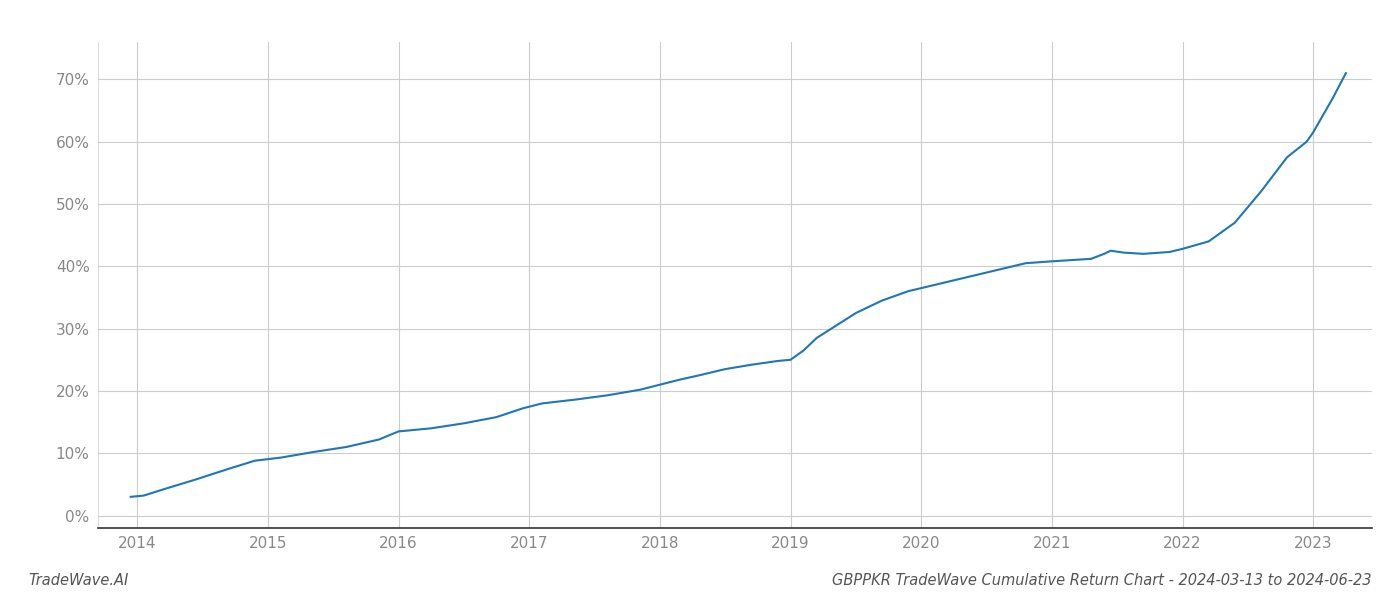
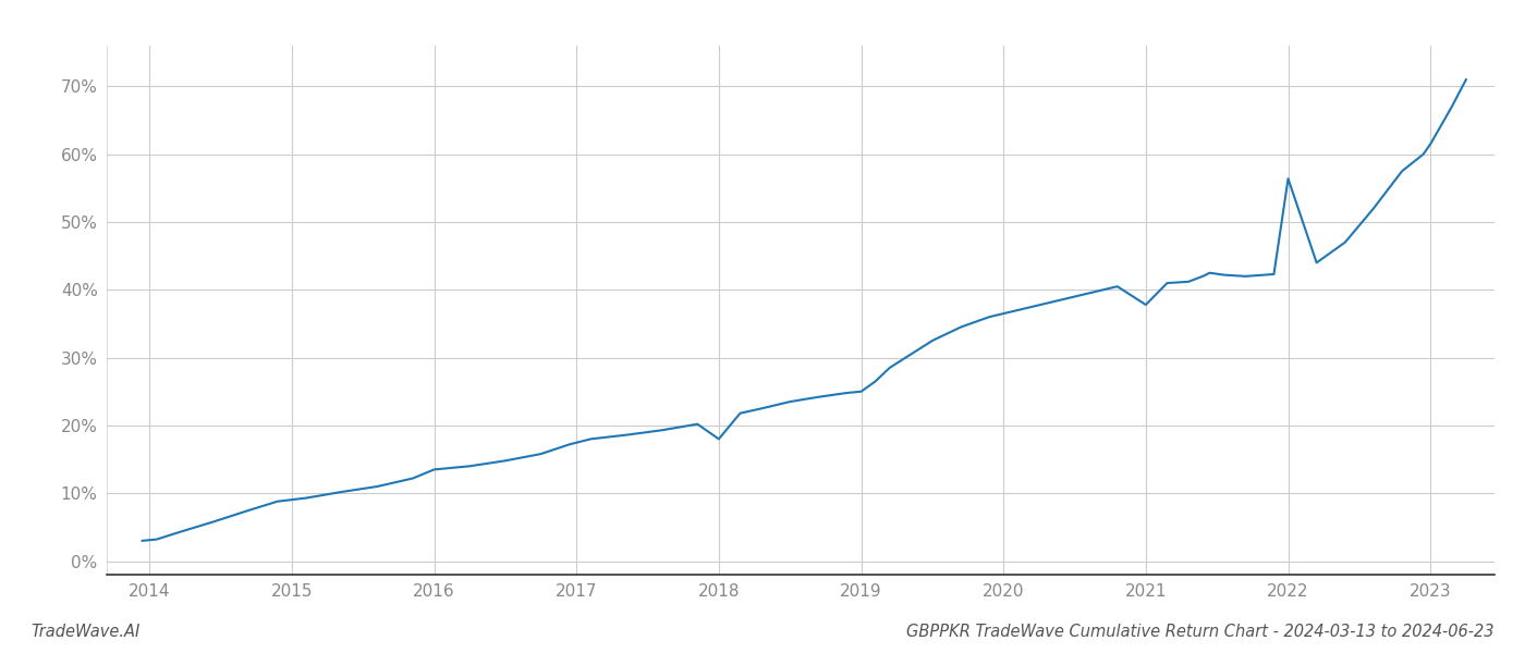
2018: 21.0% -> 18.0%
2021: 40.8% -> 37.8%
2022: 42.8% -> 56.4%
